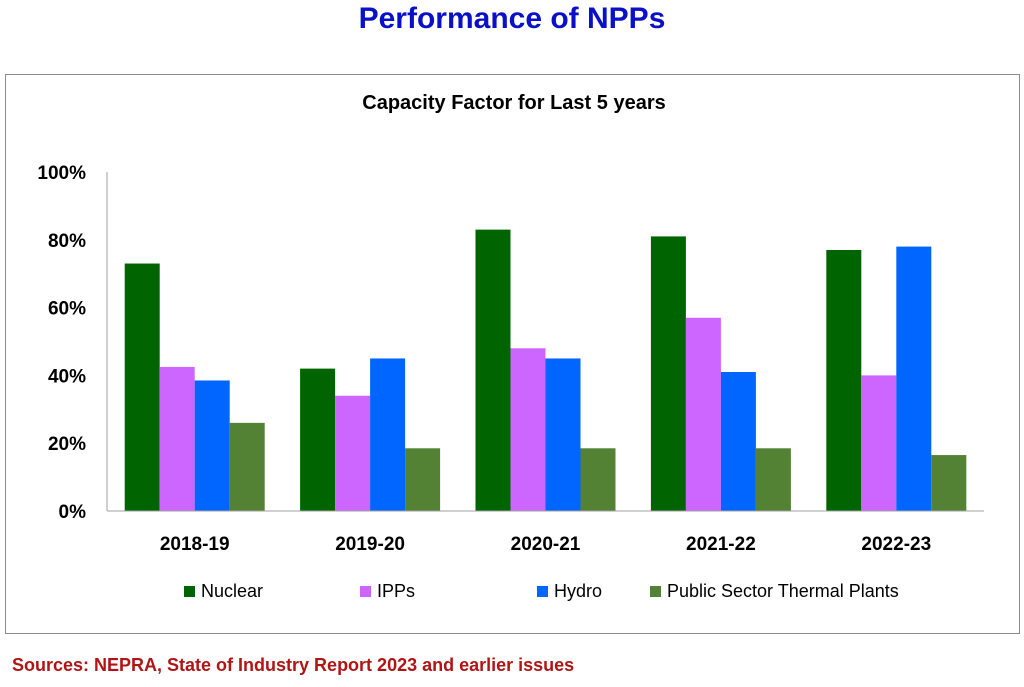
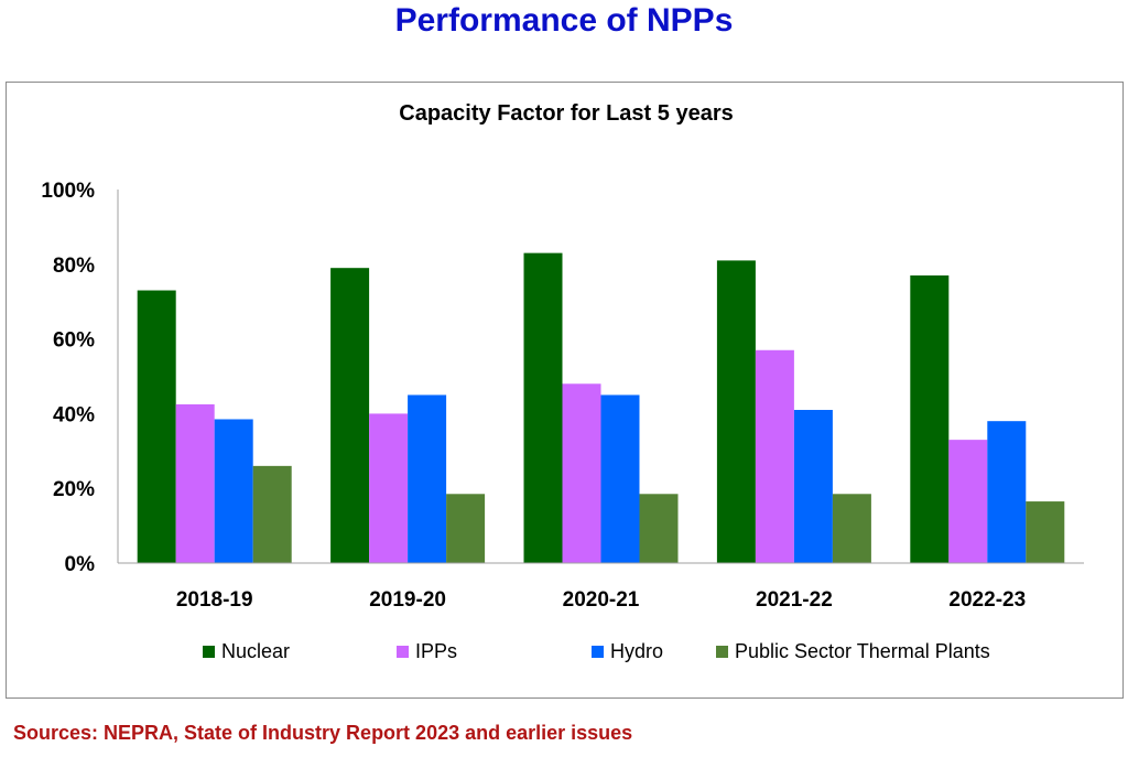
Nuclear/2019-20: 42% -> 79%
IPPs/2019-20: 34% -> 40%
IPPs/2022-23: 40% -> 33%
Hydro/2022-23: 78% -> 38%
